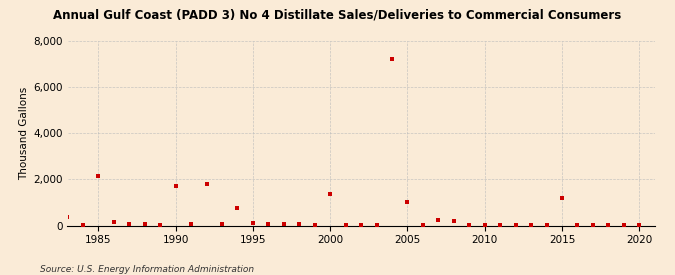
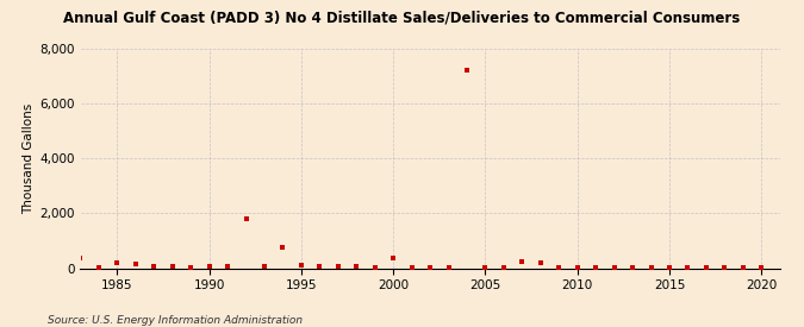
1985: 2,150 -> 190
1990: 1,700 -> 60
2000: 1,350 -> 380
2005: 1,000 -> 30
2015: 1,200 -> 30
